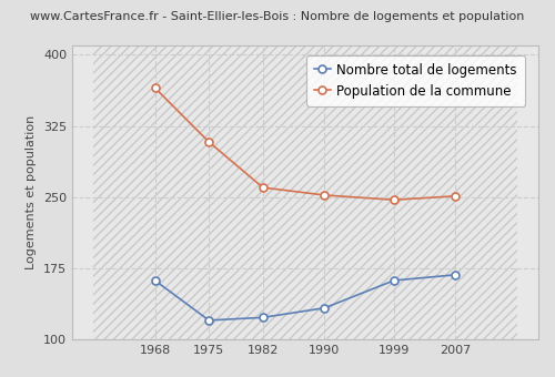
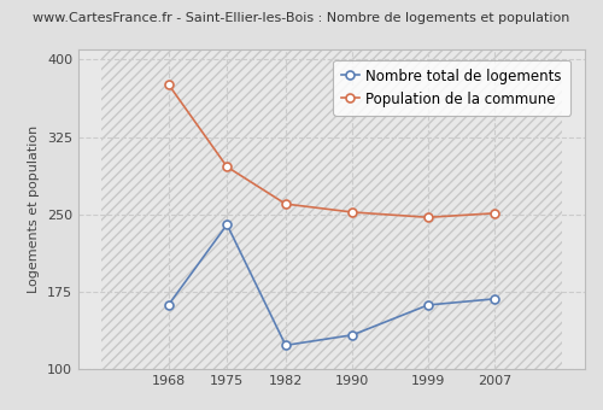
Population de la commune/1968: 365 -> 376
Nombre total de logements/1975: 120 -> 240
Population de la commune/1975: 308 -> 296
